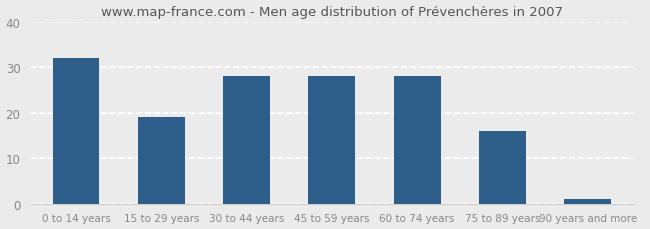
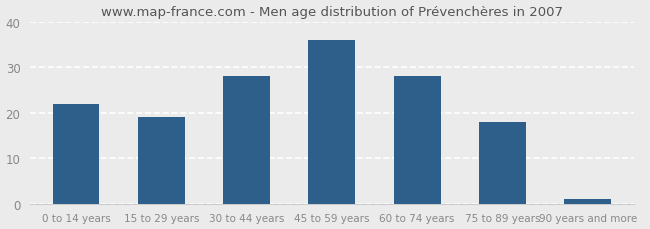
0 to 14 years: 32 -> 22
45 to 59 years: 28 -> 36
75 to 89 years: 16 -> 18
